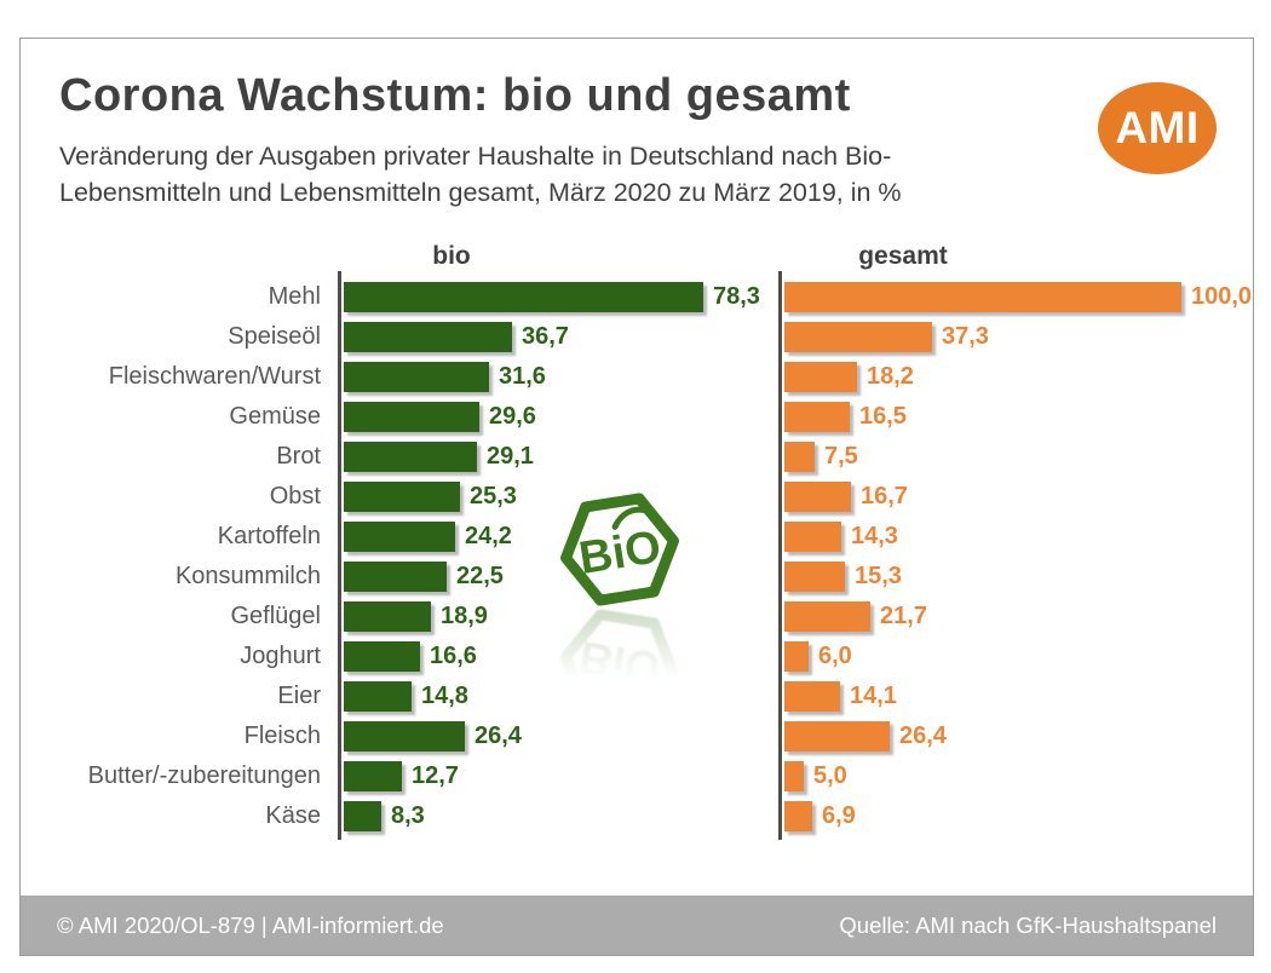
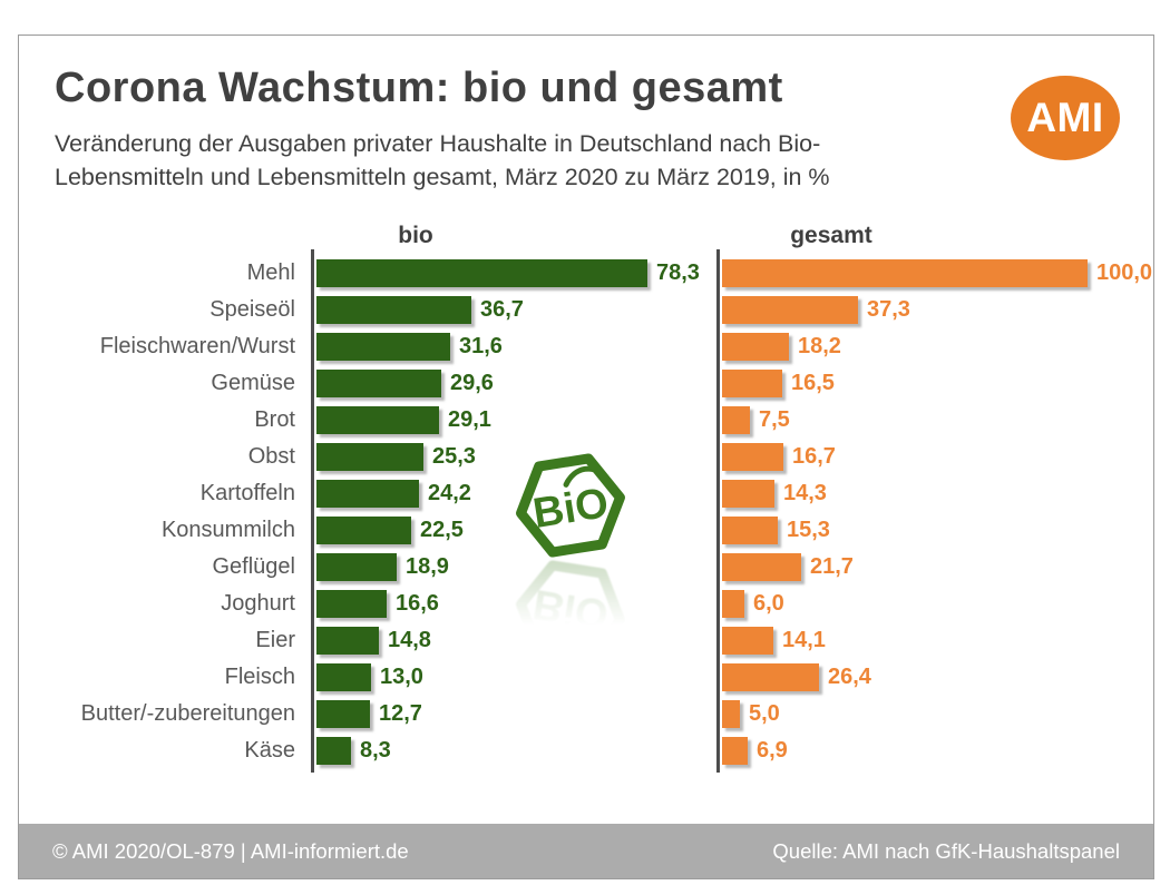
bio/Fleisch: 26,4 -> 13,0
